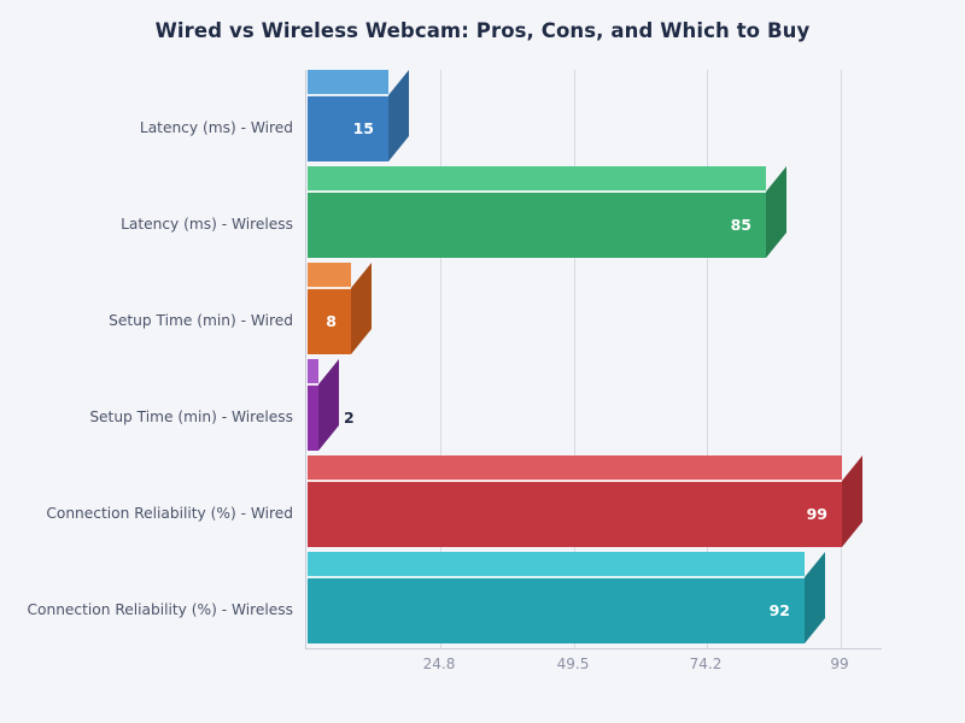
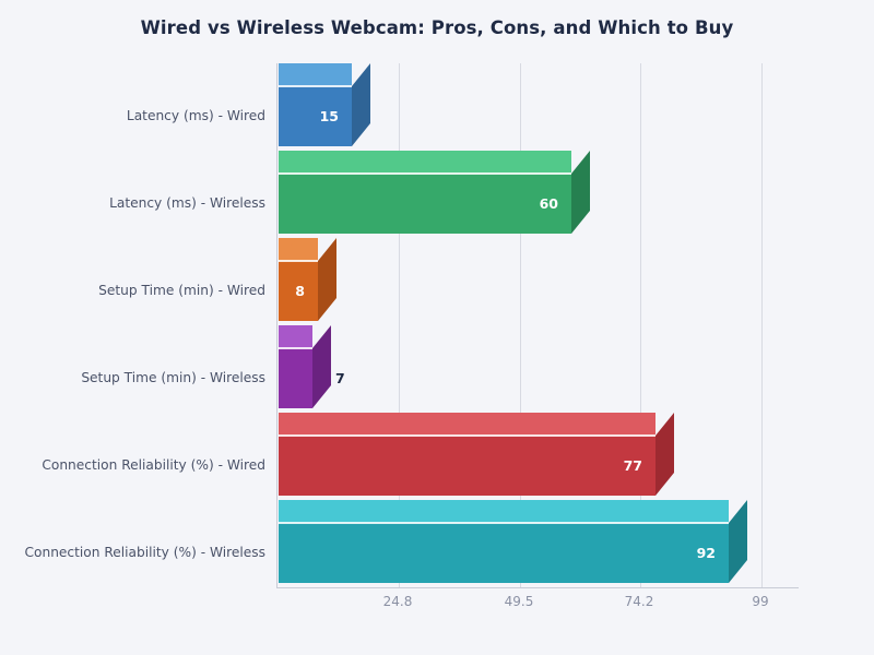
Latency (ms) - Wireless: 85 -> 60
Setup Time (min) - Wireless: 2 -> 7
Connection Reliability (%) - Wired: 99 -> 77
